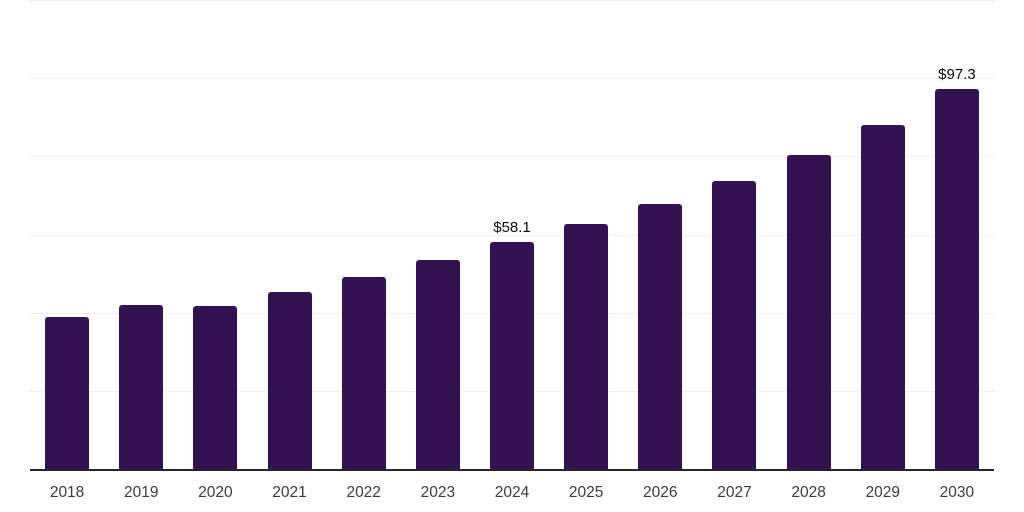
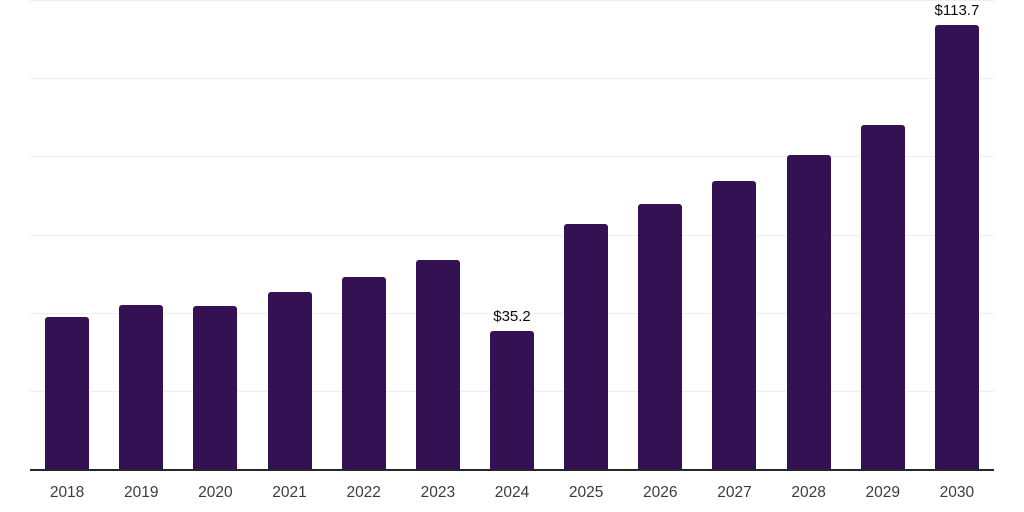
2024: $58.1 -> $35.2
2030: $97.3 -> $113.7
